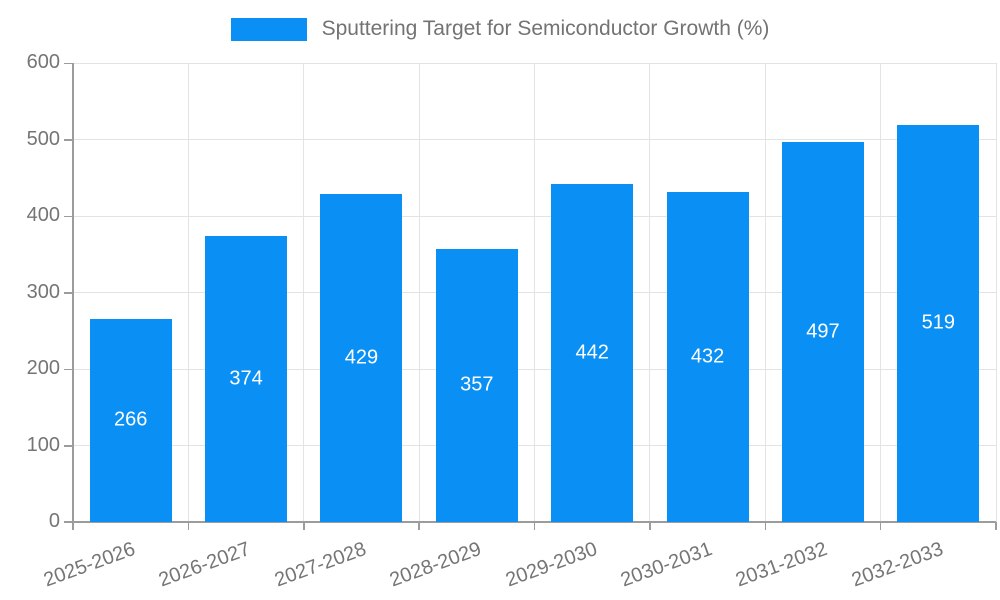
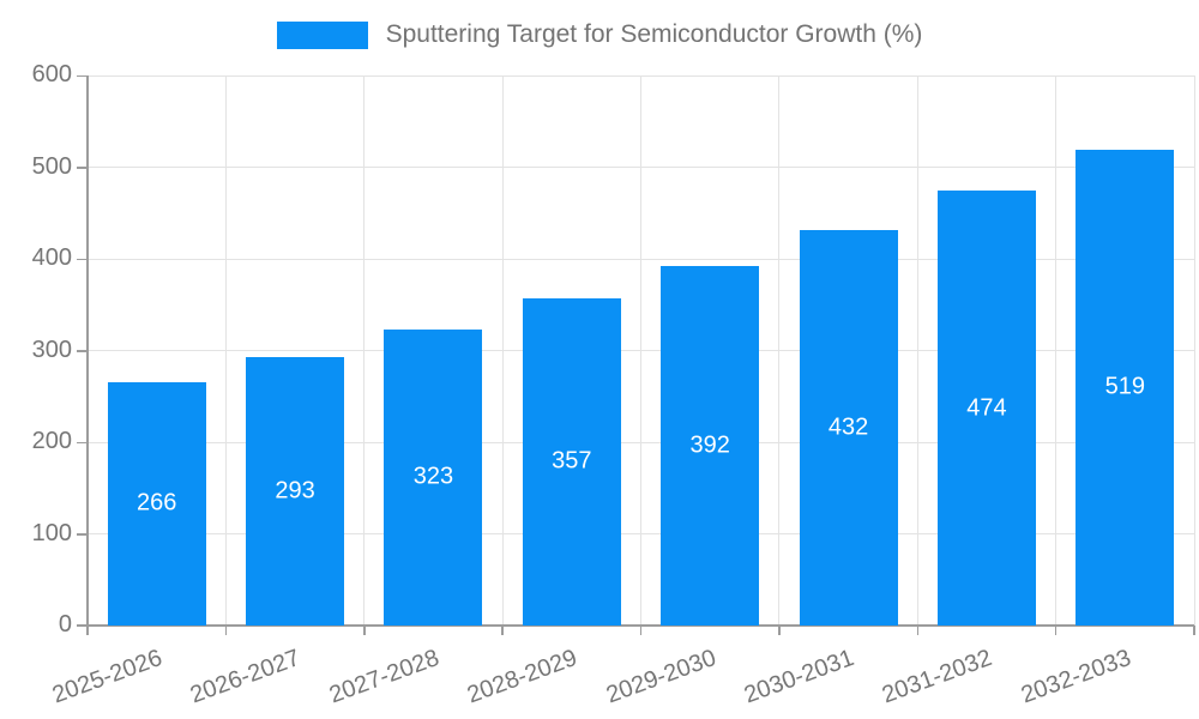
2026-2027: 374 -> 293
2027-2028: 429 -> 323
2029-2030: 442 -> 392
2031-2032: 497 -> 474
